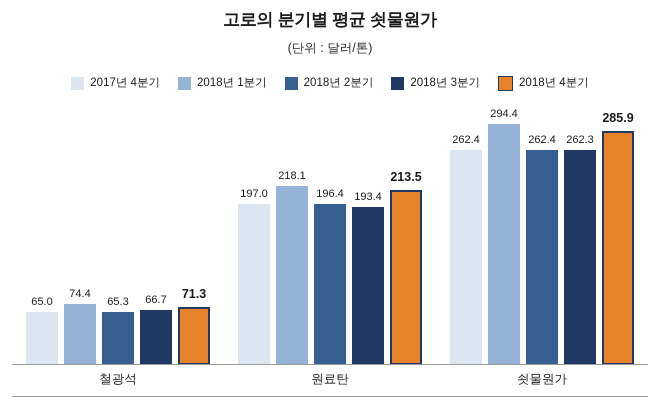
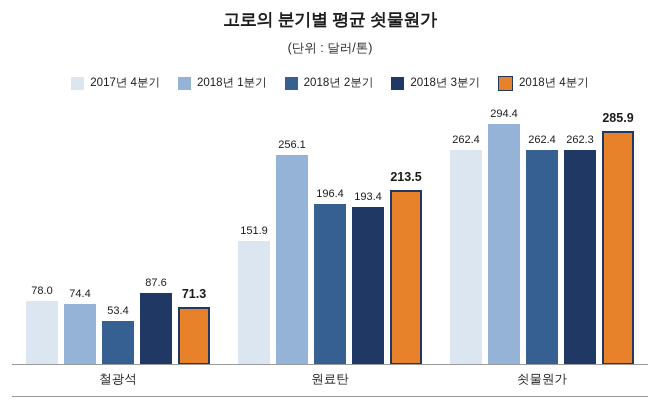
2017년 4분기/철광석: 65.0 -> 78.0
2018년 2분기/철광석: 65.3 -> 53.4
2018년 3분기/철광석: 66.7 -> 87.6
2017년 4분기/원료탄: 197.0 -> 151.9
2018년 1분기/원료탄: 218.1 -> 256.1
